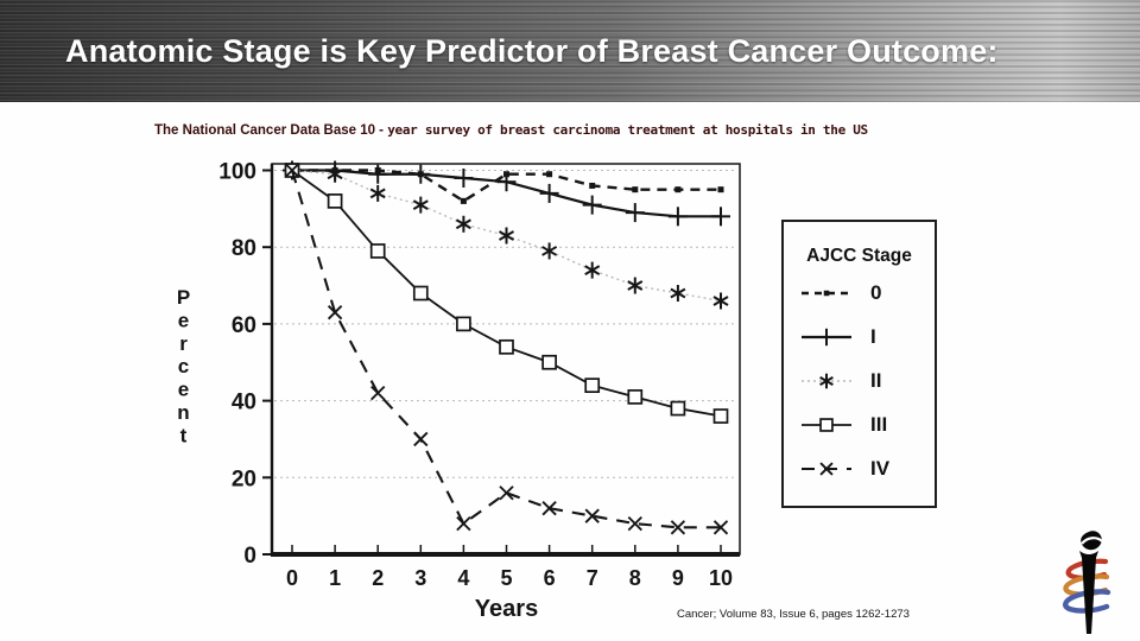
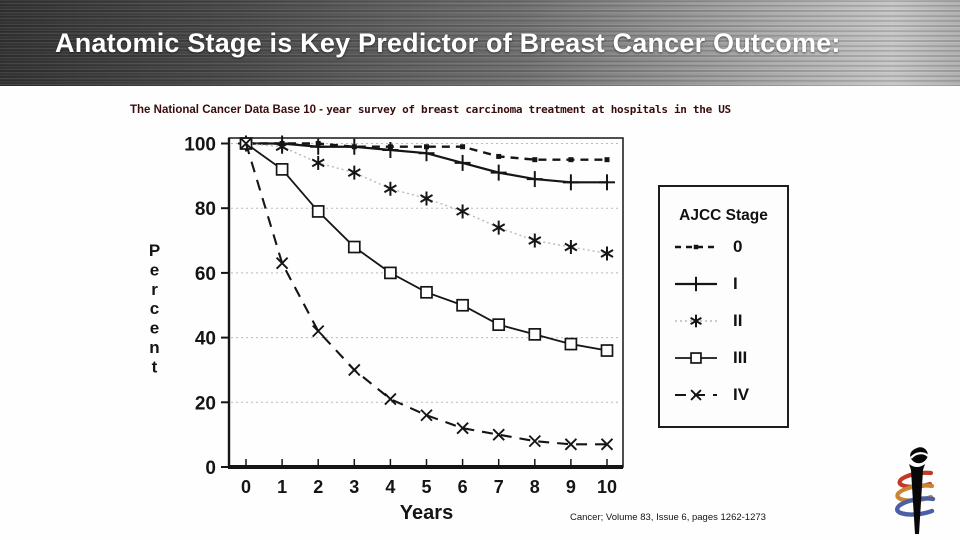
0/4: 92 -> 99
IV/4: 8 -> 21
